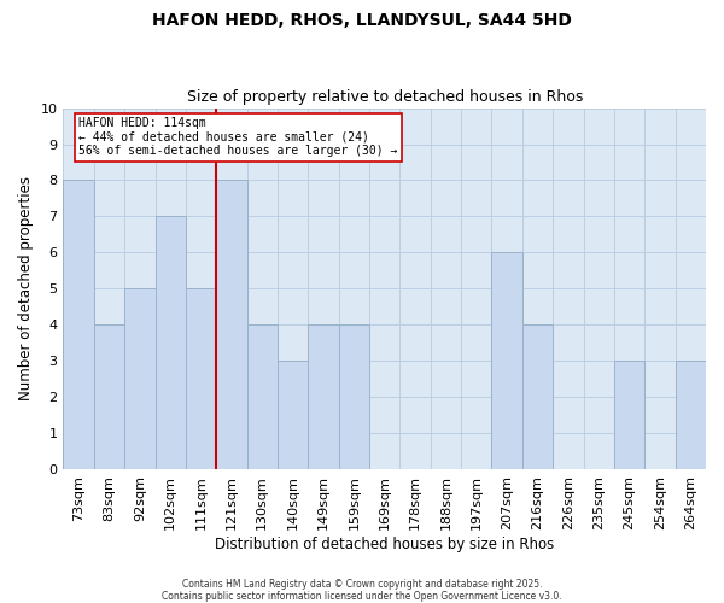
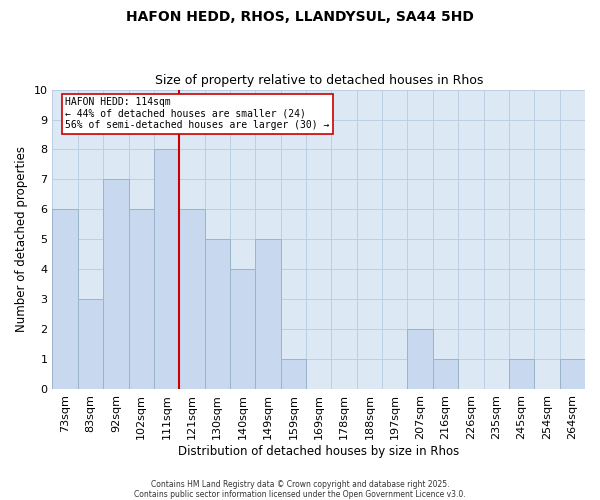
73sqm: 8 -> 6
83sqm: 4 -> 3
92sqm: 5 -> 7
102sqm: 7 -> 6
111sqm: 5 -> 8
121sqm: 8 -> 6
130sqm: 4 -> 5
140sqm: 3 -> 4
149sqm: 4 -> 5
159sqm: 4 -> 1
207sqm: 6 -> 2
216sqm: 4 -> 1
245sqm: 3 -> 1
264sqm: 3 -> 1
